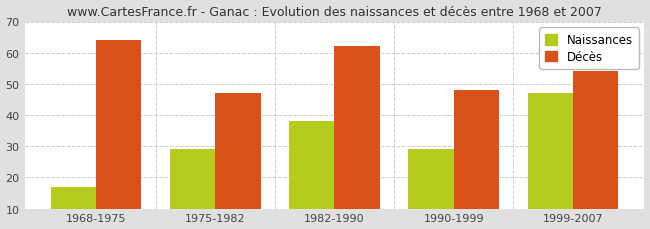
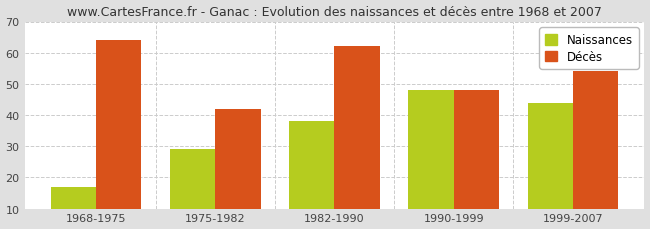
Décès/1975-1982: 47 -> 42
Naissances/1990-1999: 29 -> 48
Naissances/1999-2007: 47 -> 44
